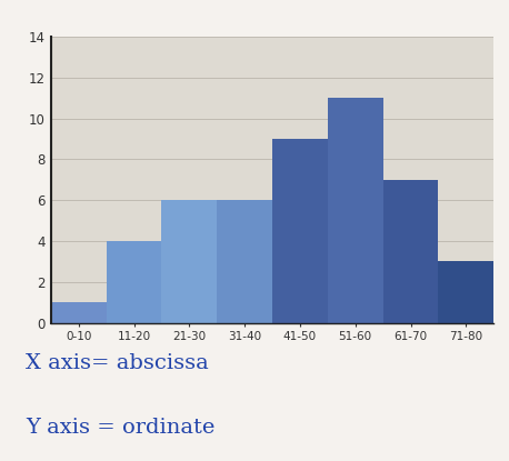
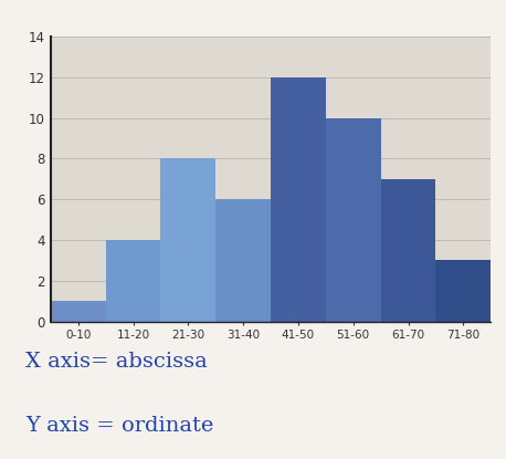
21-30: 6 -> 8
41-50: 9 -> 12
51-60: 11 -> 10
